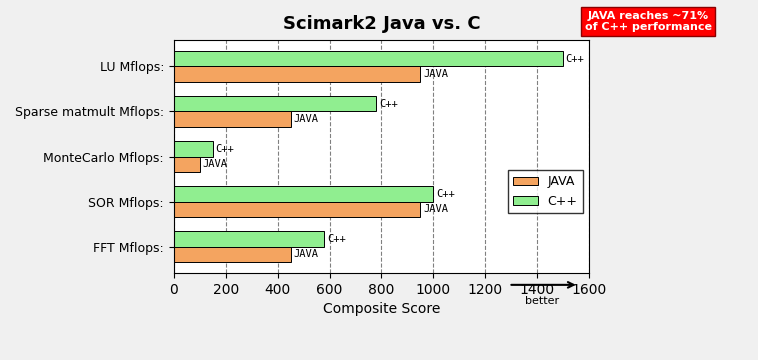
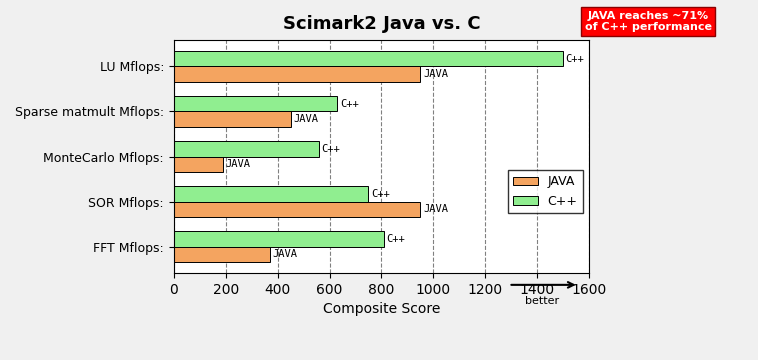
C++/Sparse matmult Mflops:: 780 -> 630
C++/MonteCarlo Mflops:: 150 -> 560
JAVA/MonteCarlo Mflops:: 100 -> 190
C++/SOR Mflops:: 1000 -> 750
C++/FFT Mflops:: 580 -> 810
JAVA/FFT Mflops:: 450 -> 370
